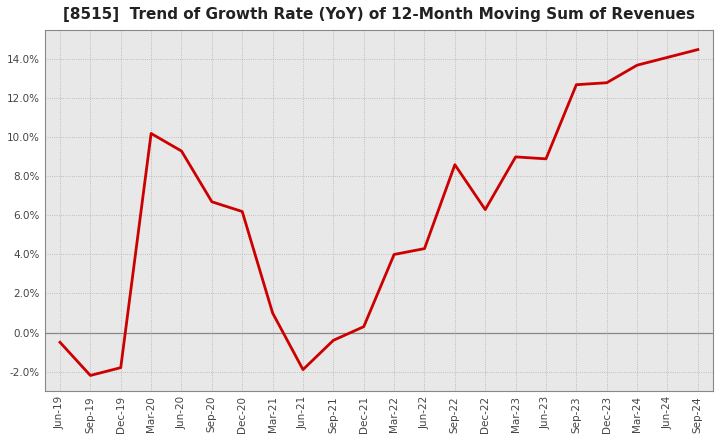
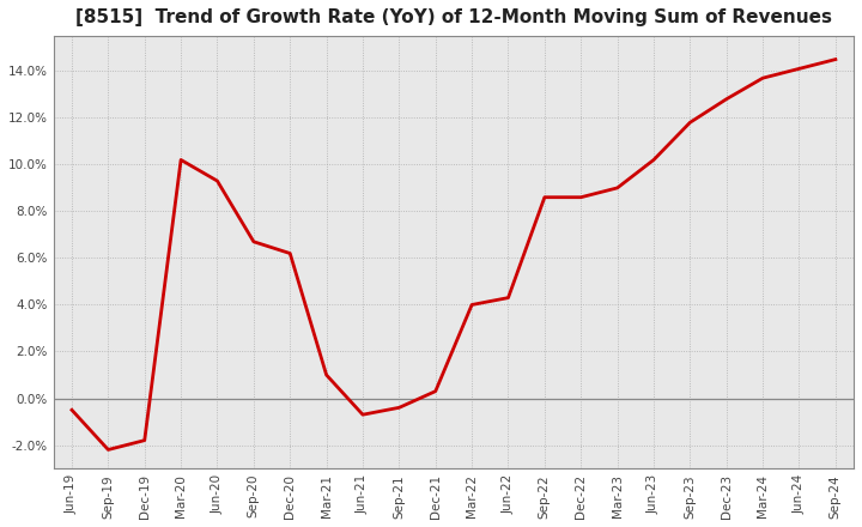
Jun-21: -1.9% -> -0.7%
Dec-22: 6.3% -> 8.6%
Jun-23: 8.9% -> 10.2%
Sep-23: 12.7% -> 11.8%
